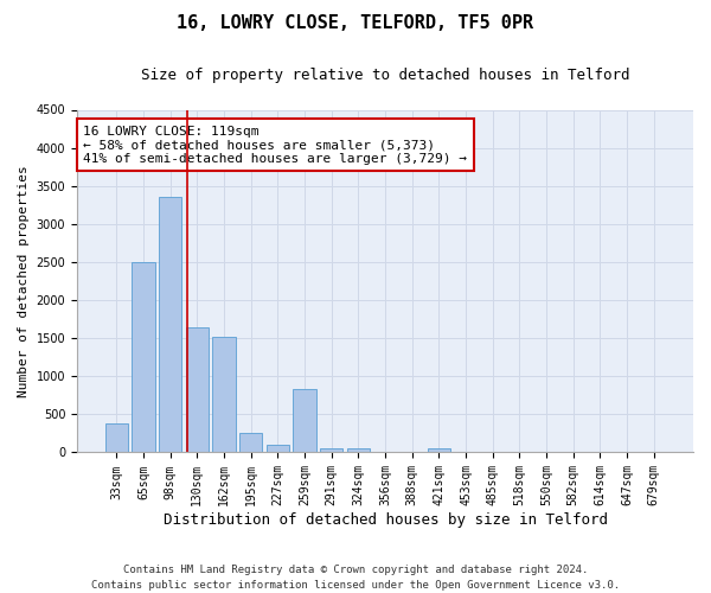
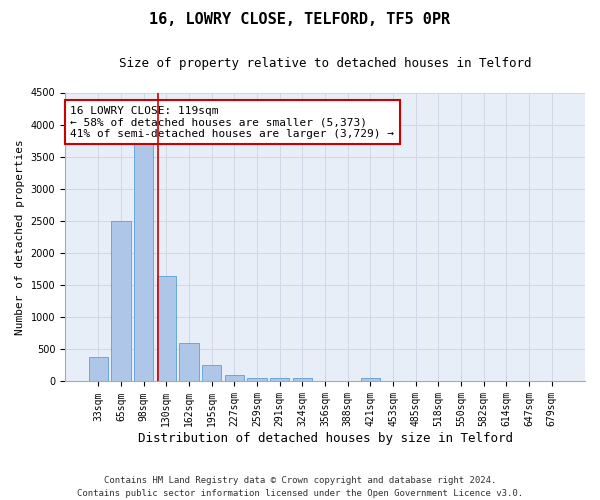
98sqm: 3360 -> 3730
162sqm: 1520 -> 600
259sqm: 840 -> 60
